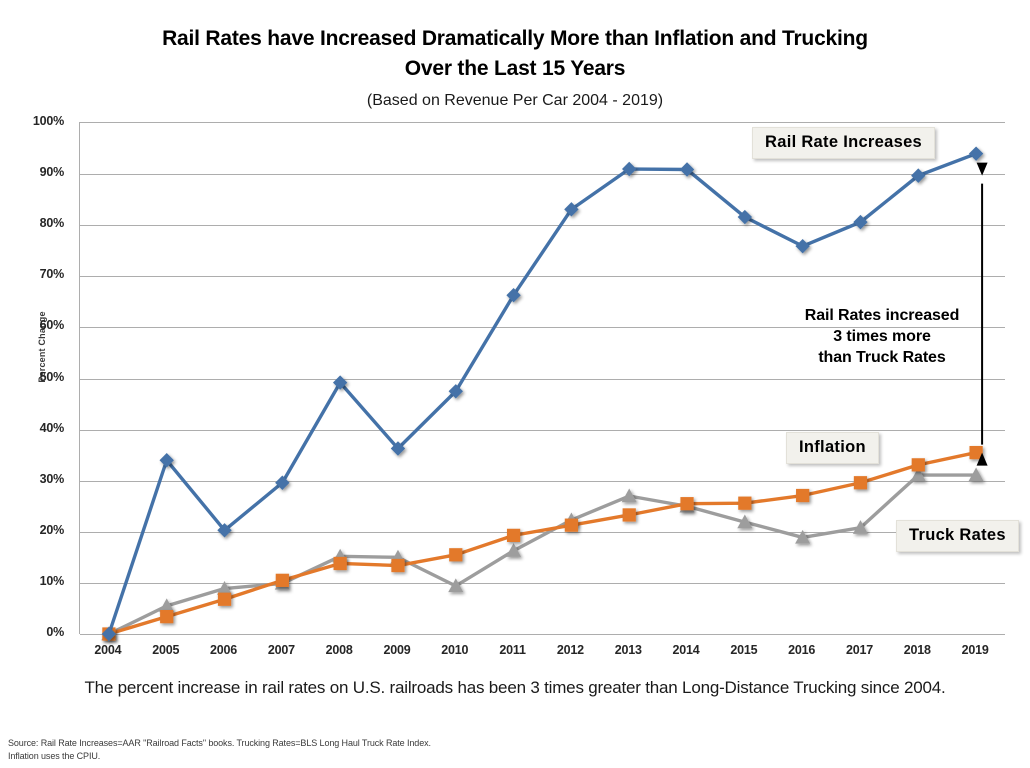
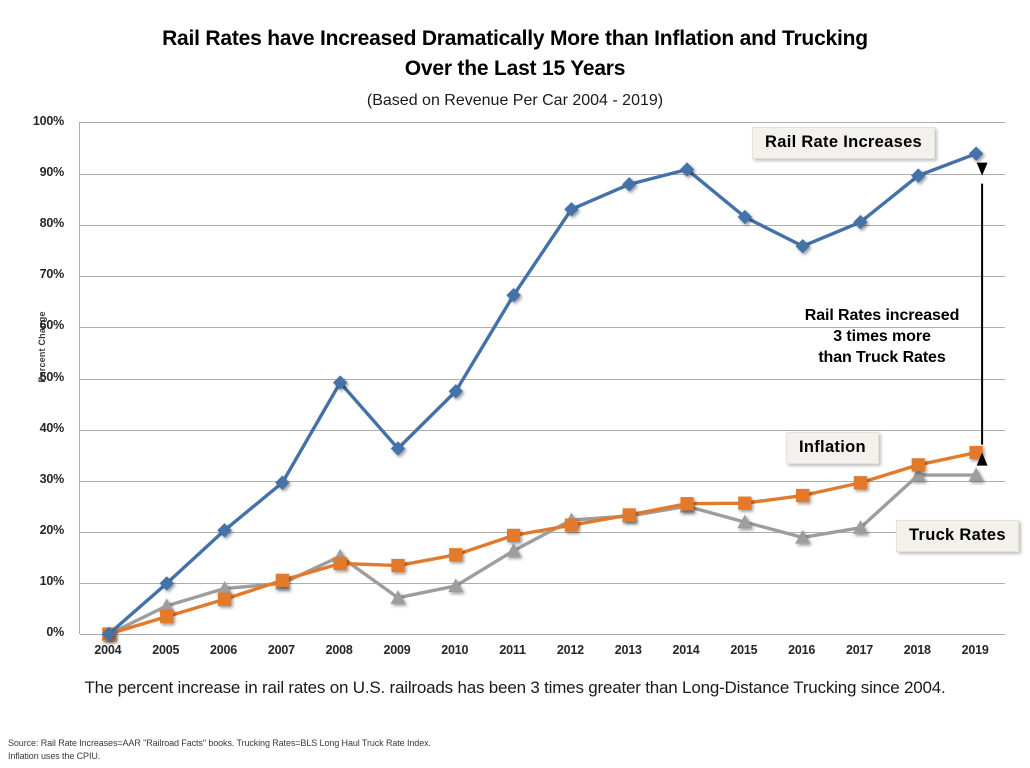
Rail Rate Increases/2005: 34% -> 10%
Truck Rates/2009: 15% -> 7%
Rail Rate Increases/2013: 91% -> 88%
Truck Rates/2013: 27% -> 23%
